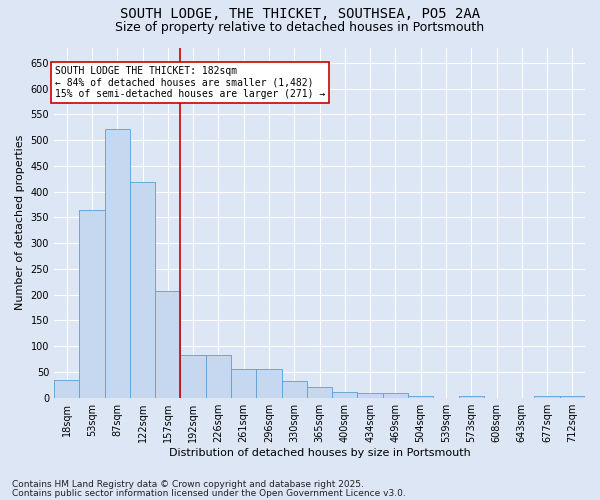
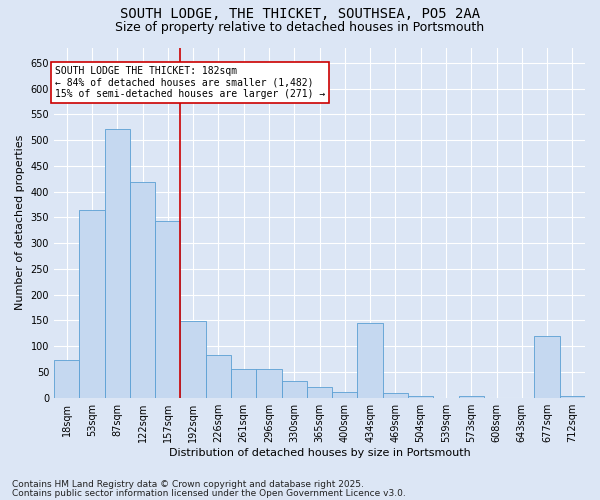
18sqm: 35 -> 74
157sqm: 207 -> 344
192sqm: 82 -> 148
434sqm: 10 -> 146
677sqm: 4 -> 120
